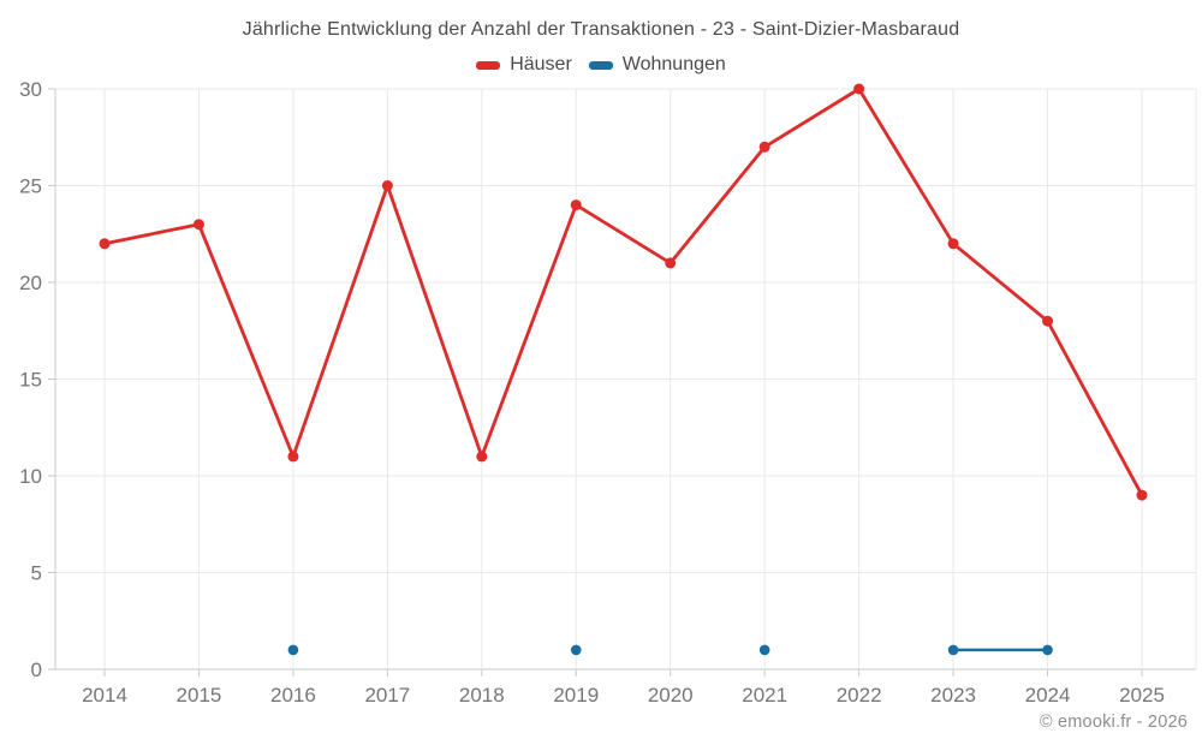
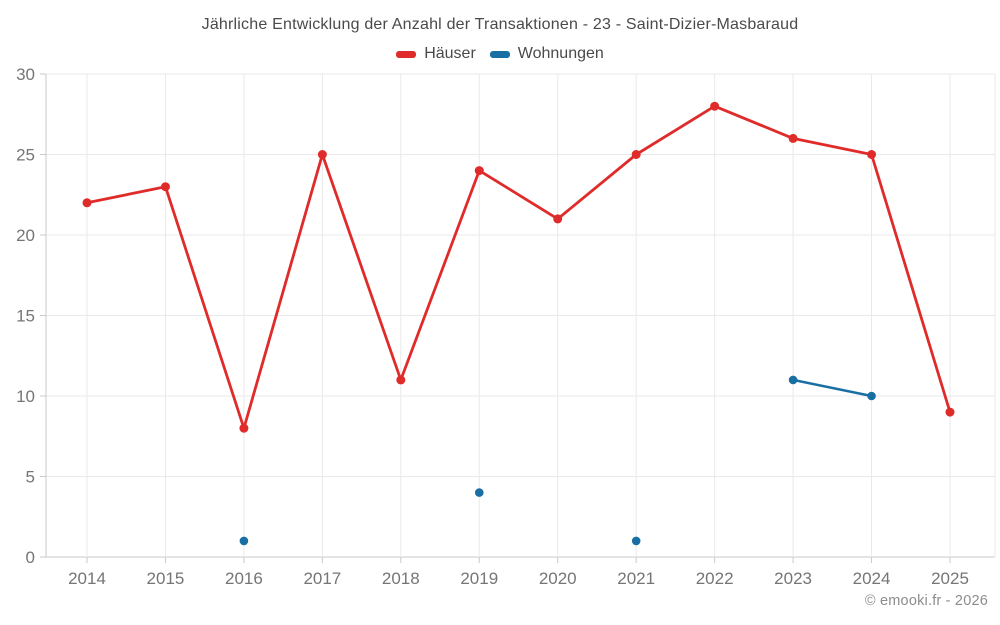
Häuser/2016: 11 -> 8
Wohnungen/2019: 1 -> 4
Häuser/2021: 27 -> 25
Häuser/2022: 30 -> 28
Häuser/2023: 22 -> 26
Wohnungen/2023: 1 -> 11
Häuser/2024: 18 -> 25
Wohnungen/2024: 1 -> 10
